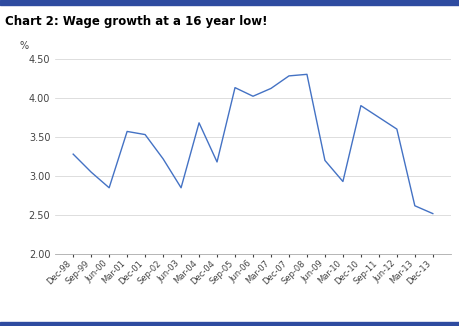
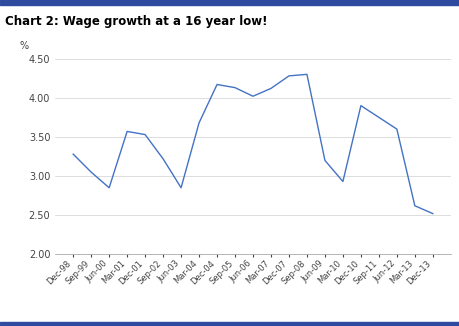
Dec-04: 3.18 -> 4.17
